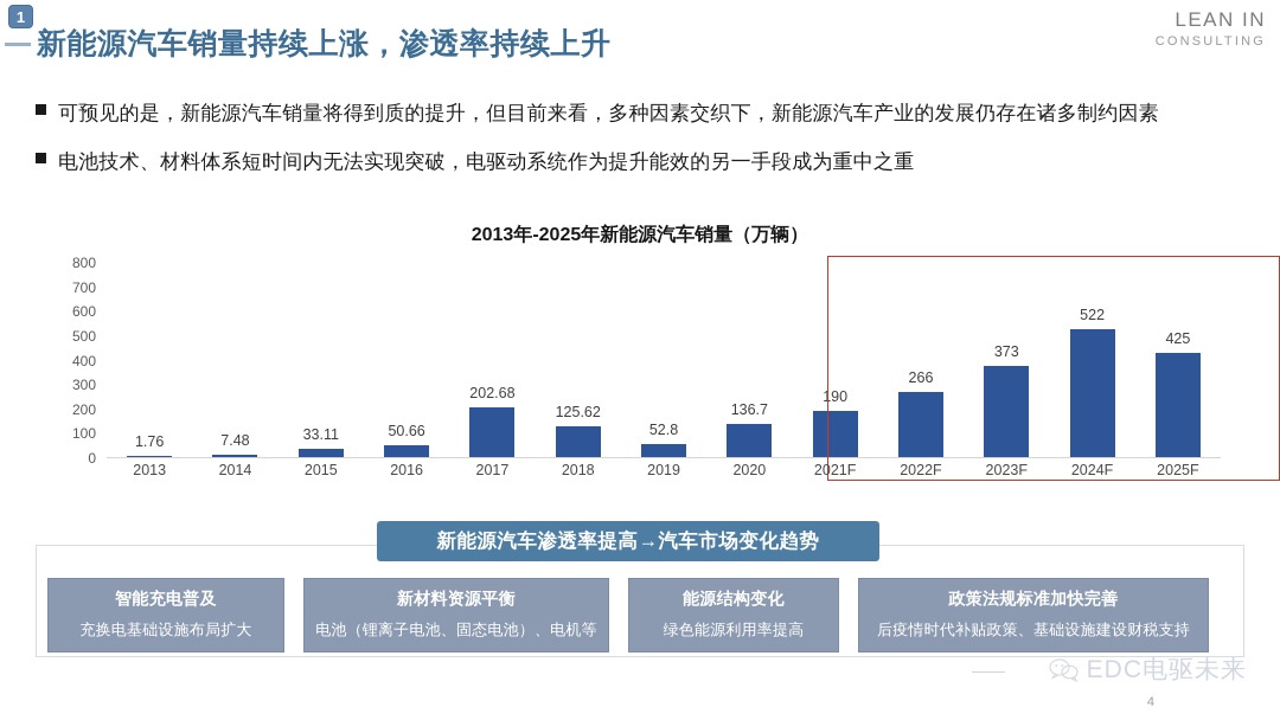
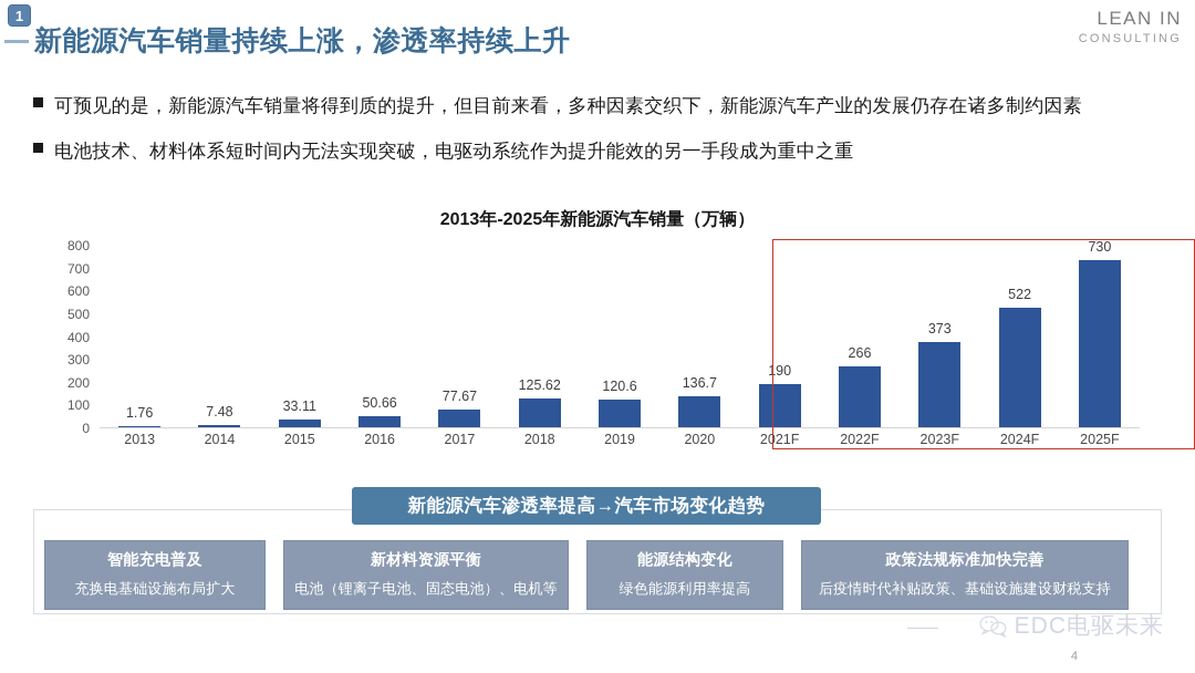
2017: 202.68 -> 77.67
2019: 52.8 -> 120.6
2025F: 425 -> 730
